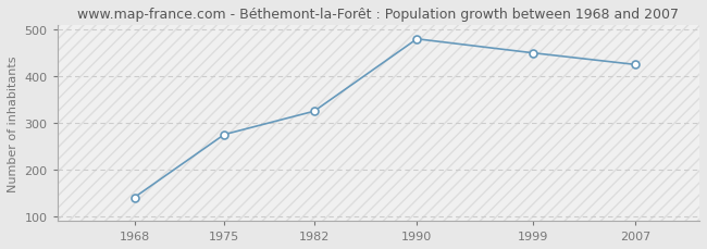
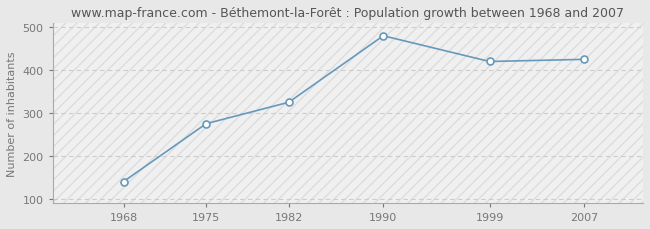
1999: 450 -> 420
